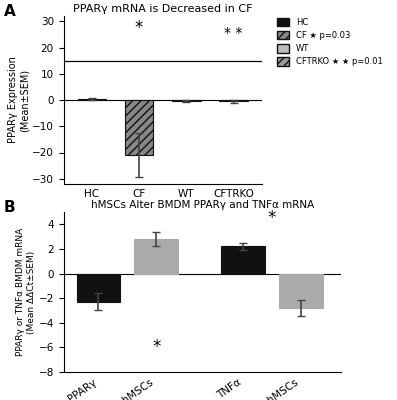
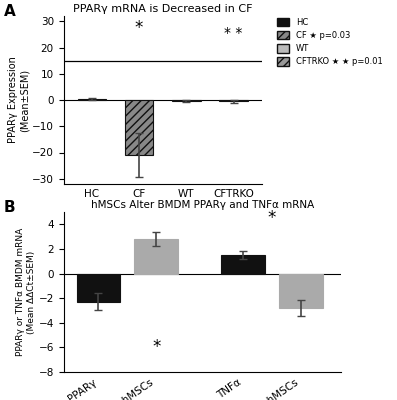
hMSCs Alter BMDM PPARγ and TNFα mRNA/TNFα: 2.2 -> 1.5
